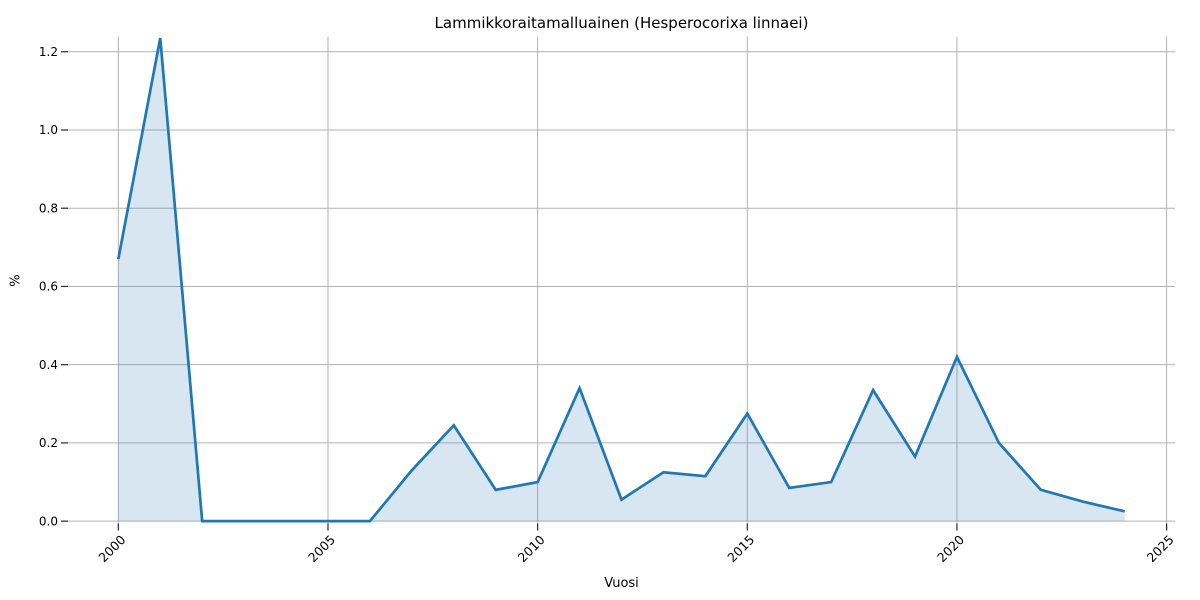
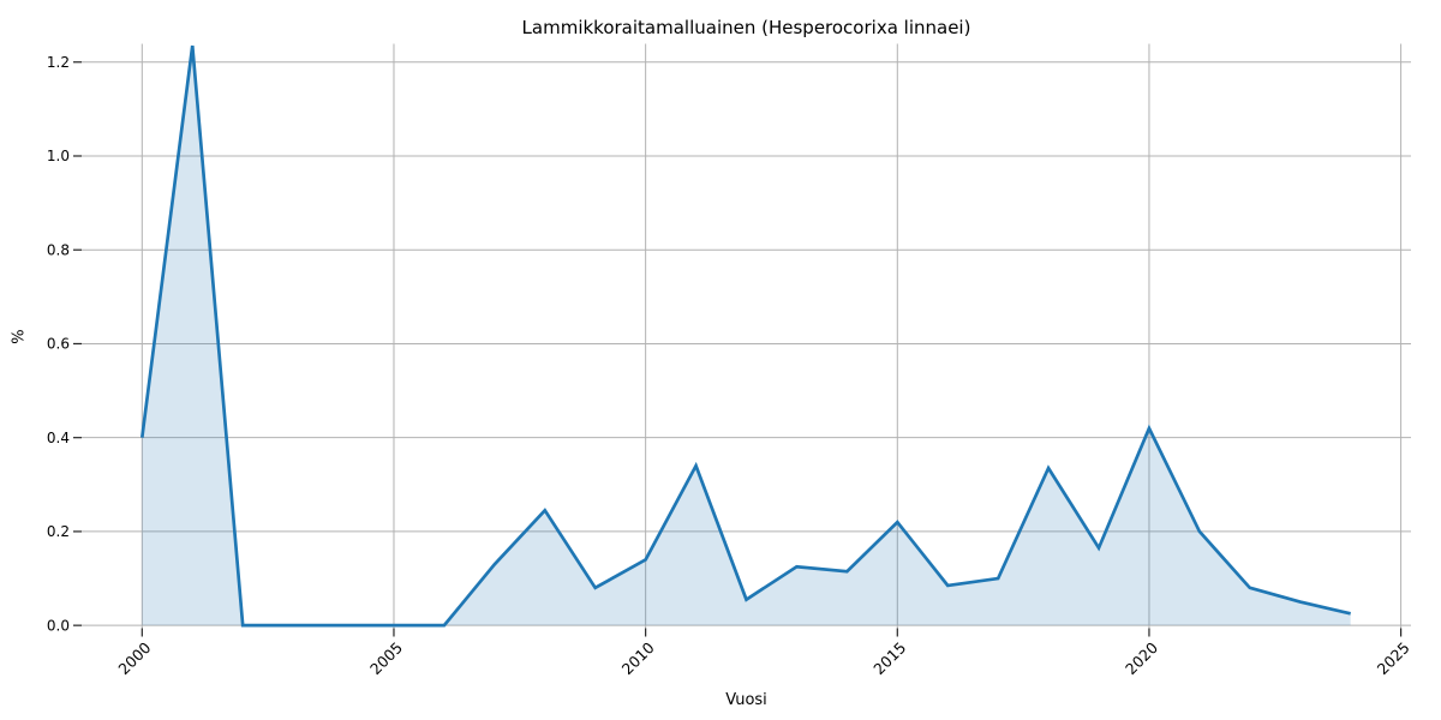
2000: 0.67 -> 0.40
2010: 0.10 -> 0.14
2015: 0.28 -> 0.22
